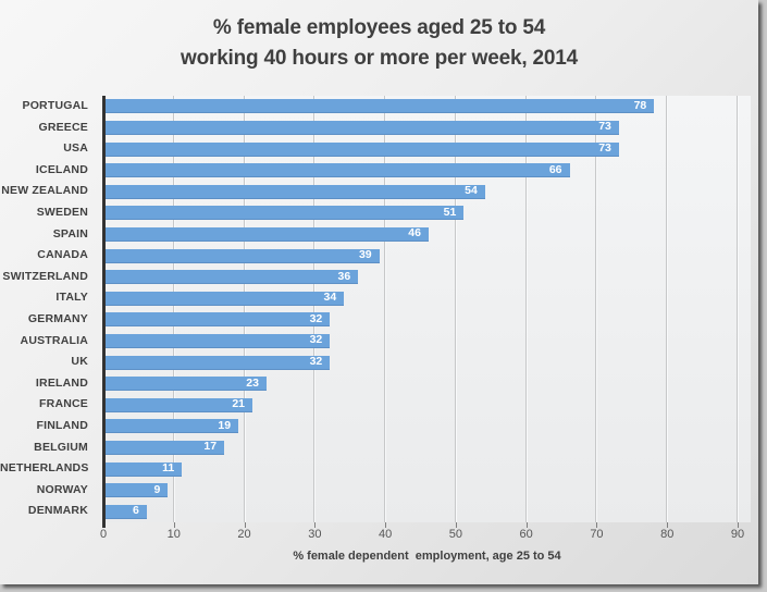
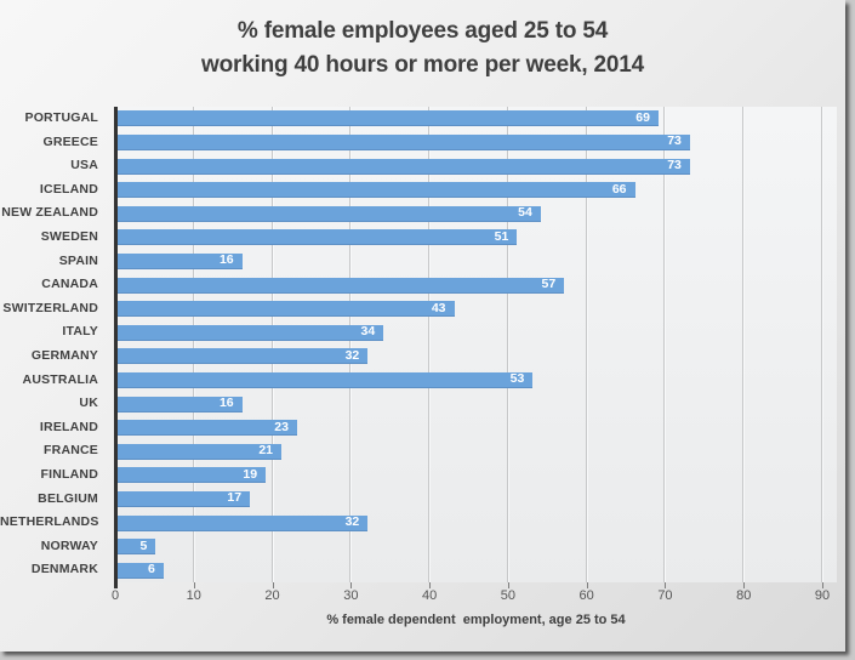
PORTUGAL: 78 -> 69
SPAIN: 46 -> 16
CANADA: 39 -> 57
SWITZERLAND: 36 -> 43
AUSTRALIA: 32 -> 53
UK: 32 -> 16
NETHERLANDS: 11 -> 32
NORWAY: 9 -> 5
